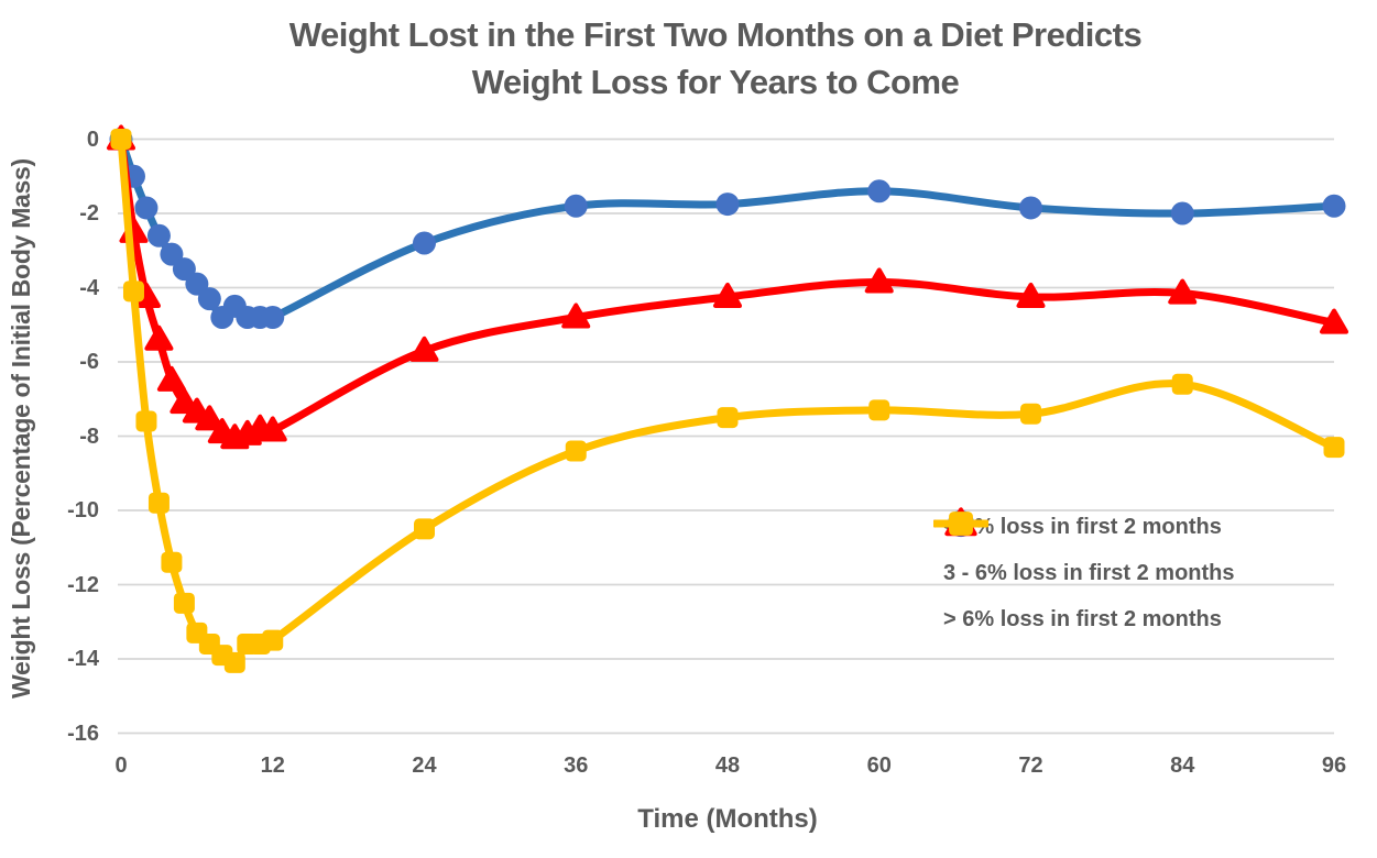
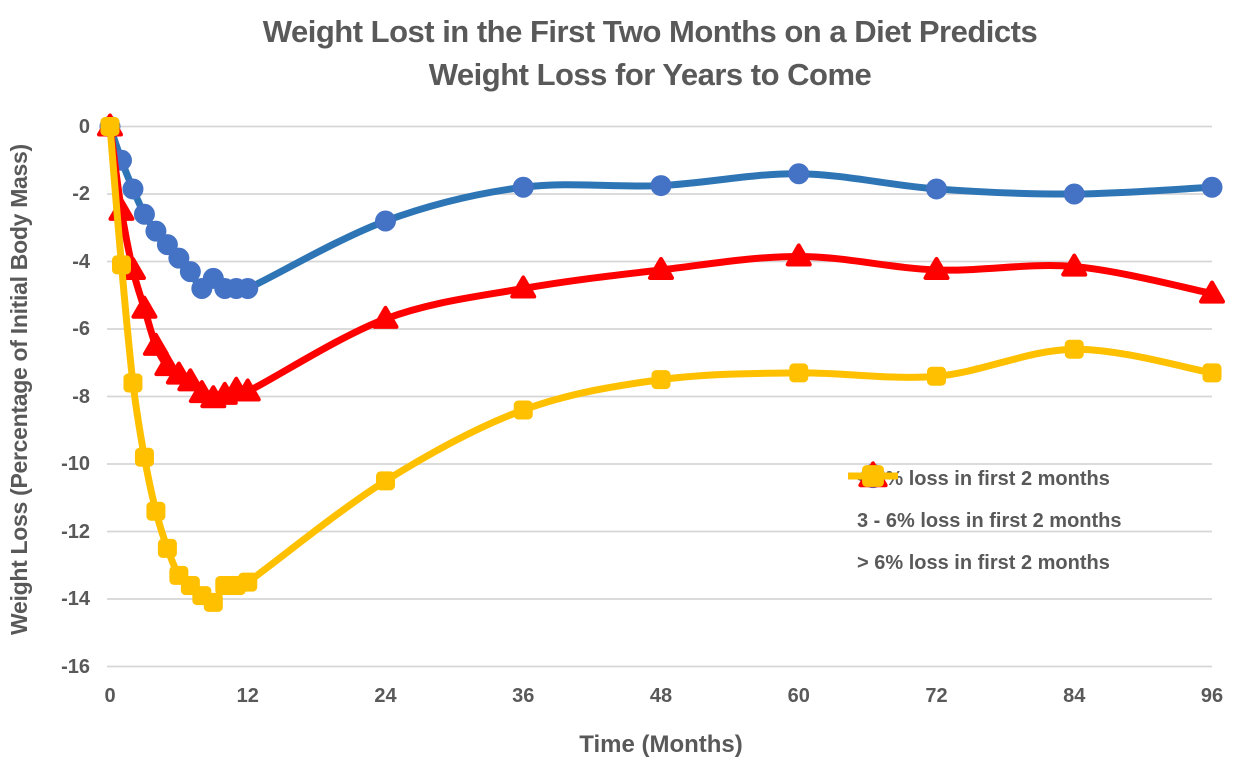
> 6% loss in first 2 months/96: -8.3 -> -7.3
